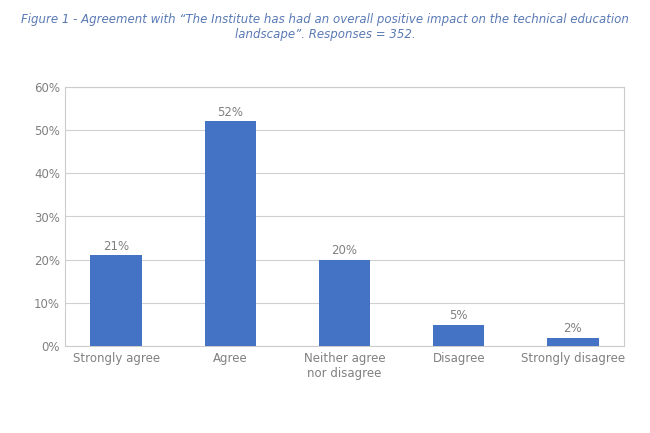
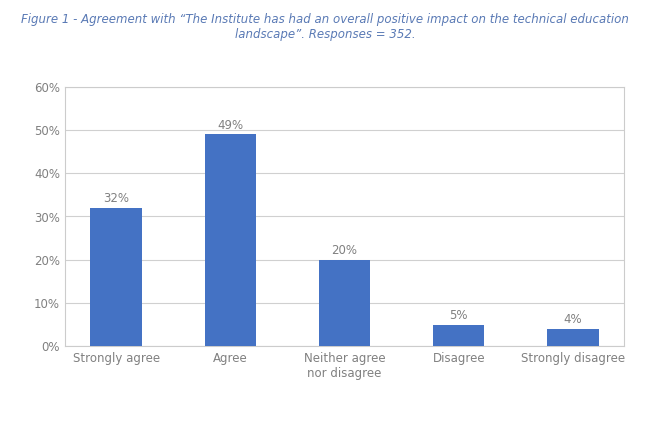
Strongly agree: 21% -> 32%
Agree: 52% -> 49%
Strongly disagree: 2% -> 4%
